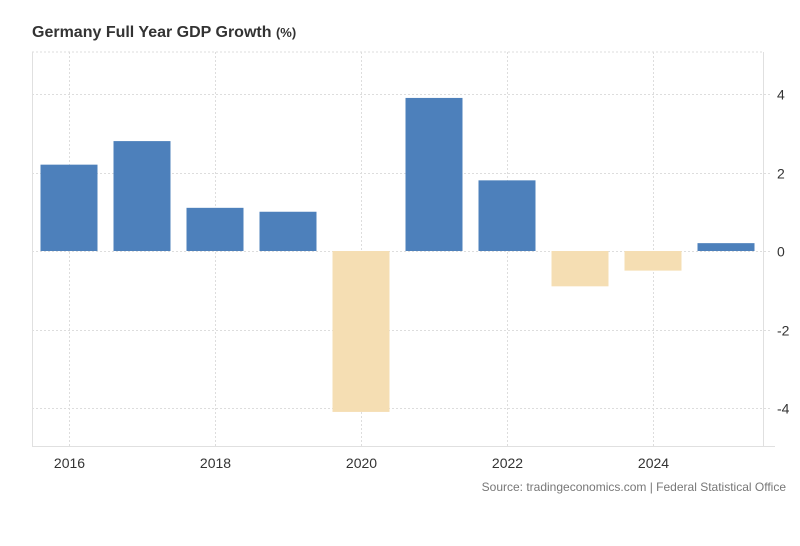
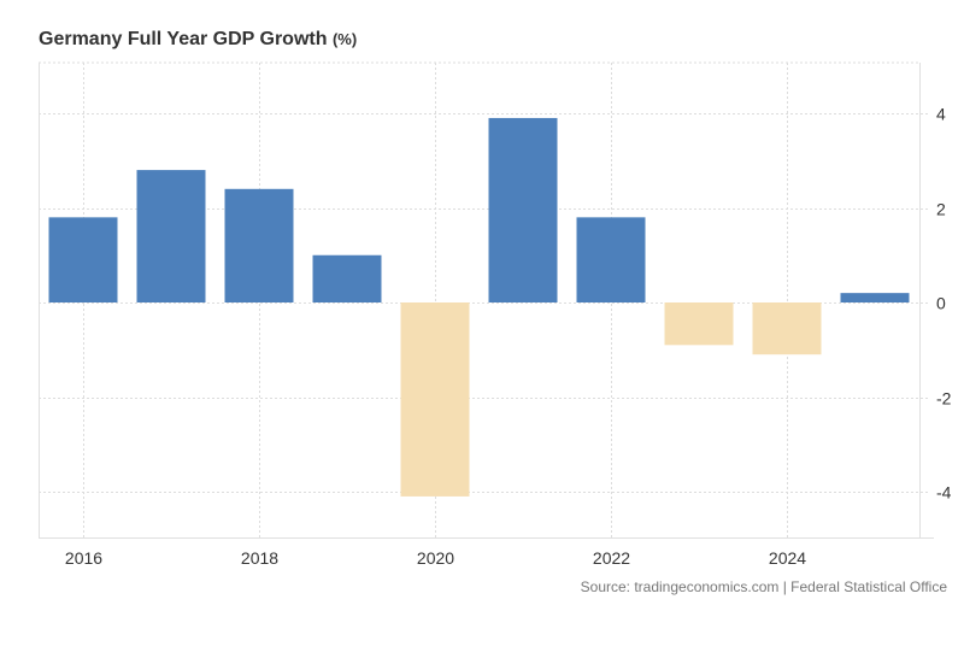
2016: 2.2 -> 1.8
2018: 1.1 -> 2.4
2024: -0.5 -> -1.1
